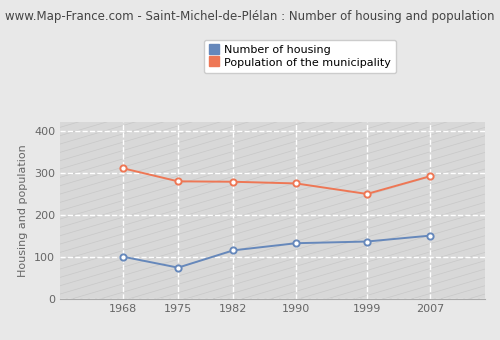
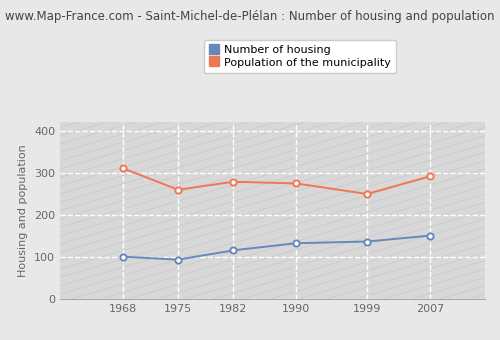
Number of housing/1975: 75 -> 94
Population of the municipality/1975: 280 -> 260
